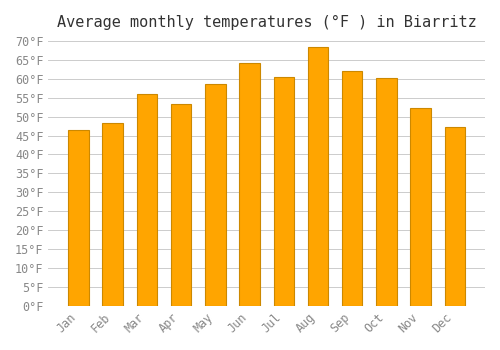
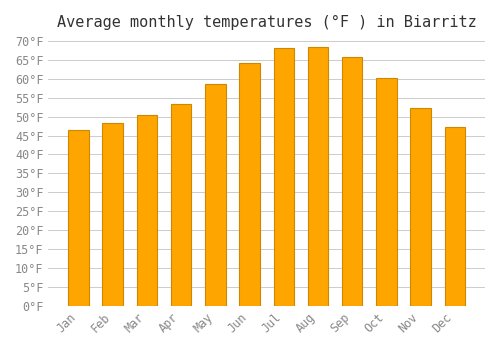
Mar: 56.0°F -> 50.4°F
Jul: 60.5°F -> 68.0°F
Sep: 62.0°F -> 65.8°F
